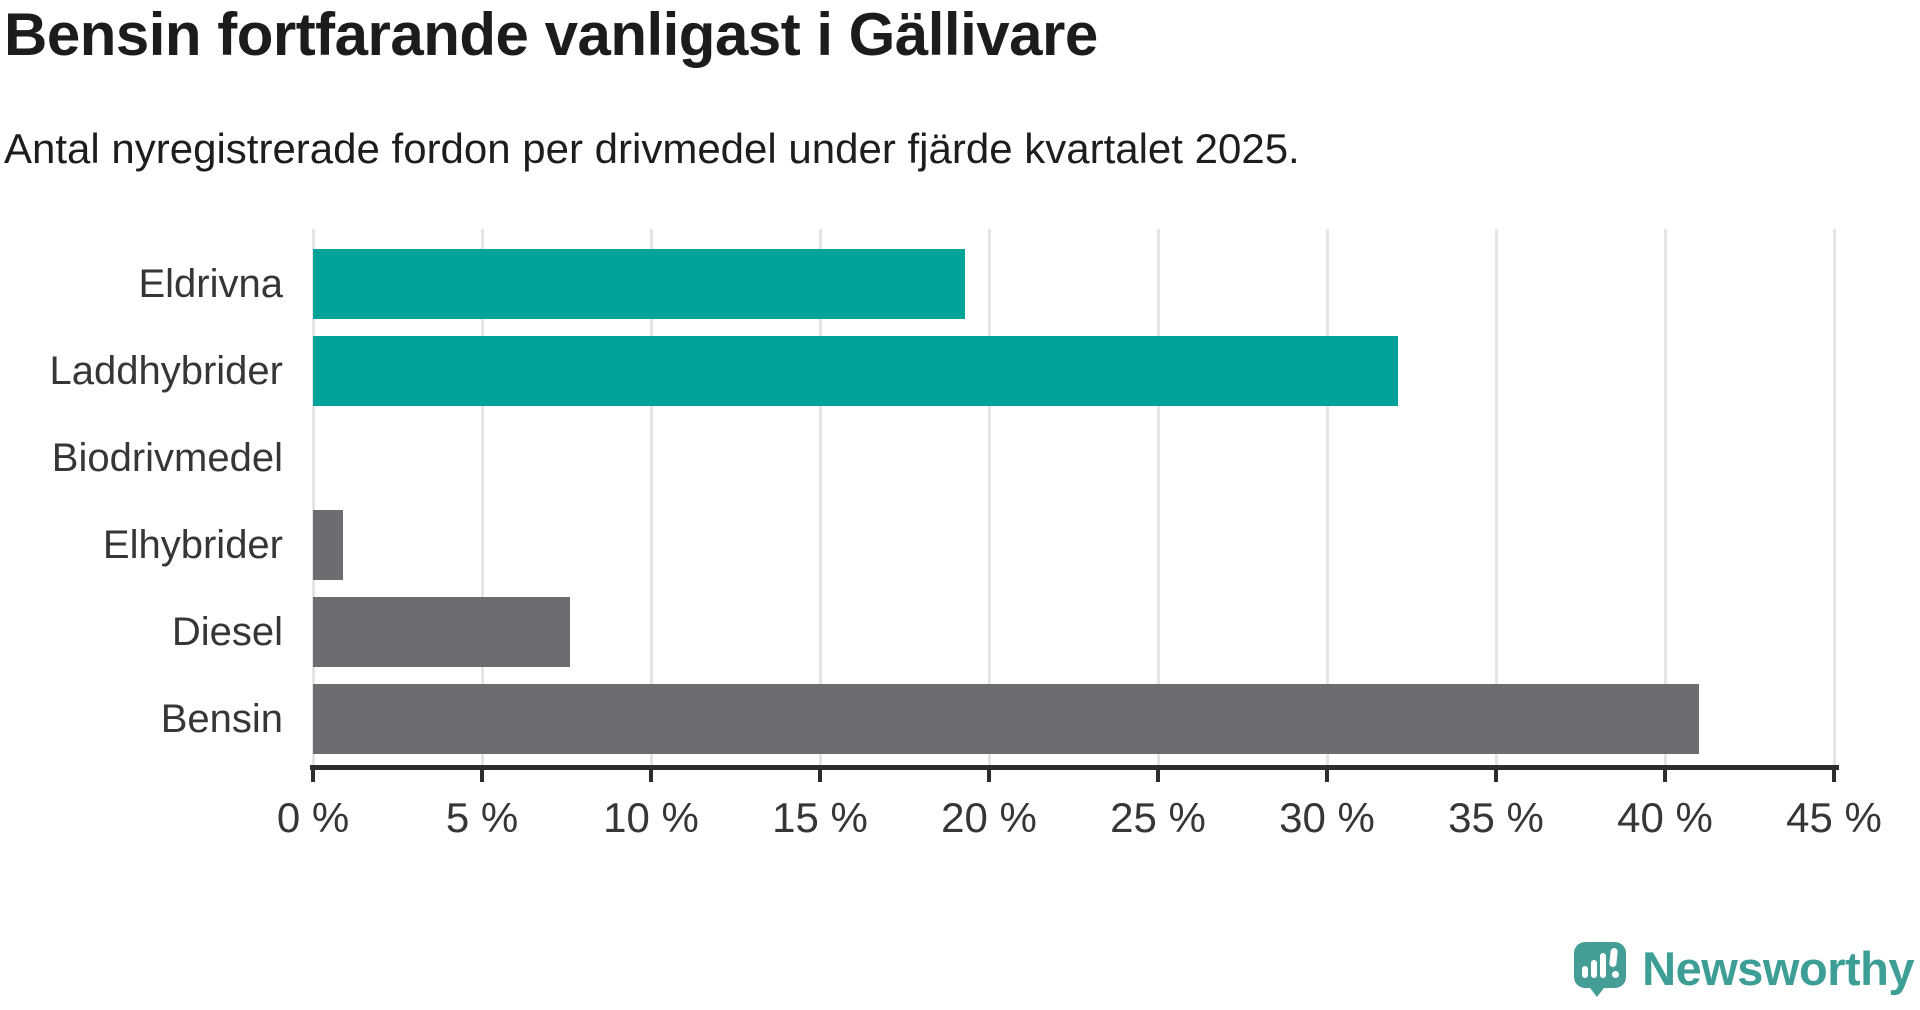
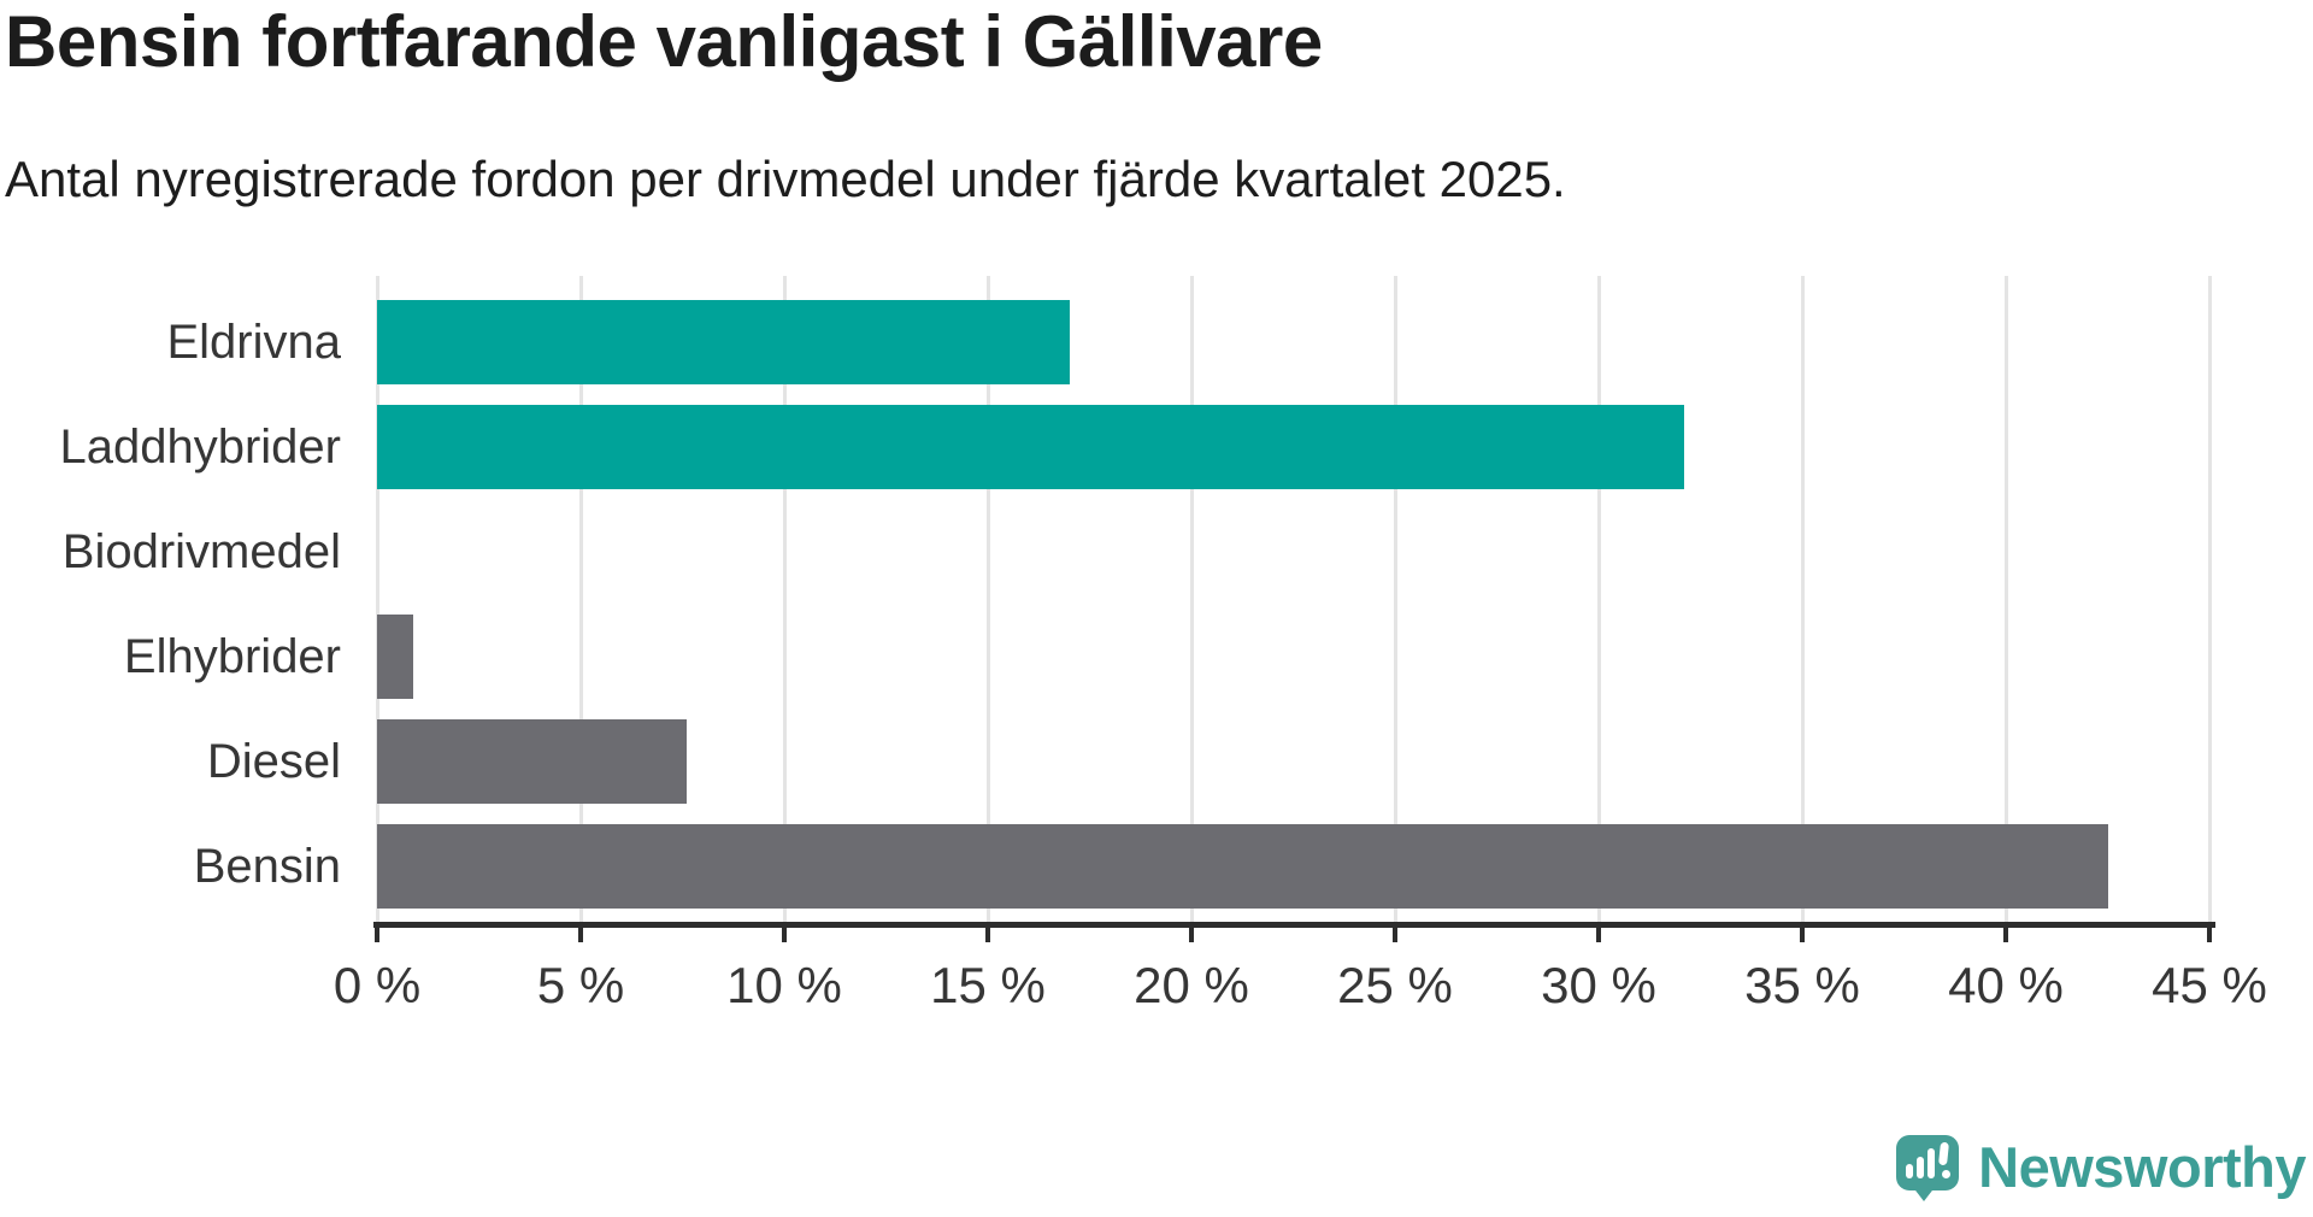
Eldrivna: 19.3% -> 17.0%
Bensin: 41.0% -> 42.5%
